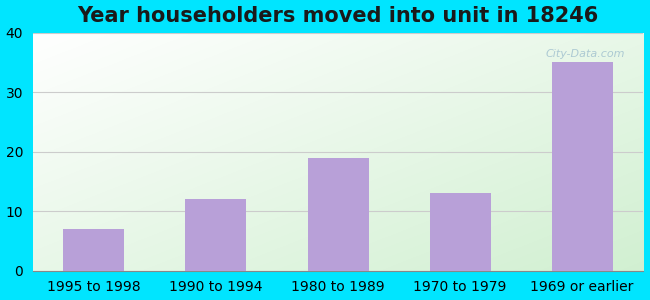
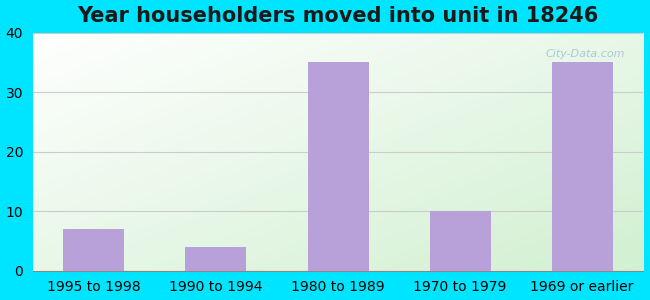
1990 to 1994: 12 -> 4
1980 to 1989: 19 -> 35
1970 to 1979: 13 -> 10
